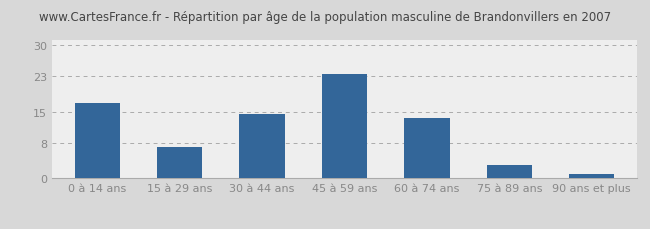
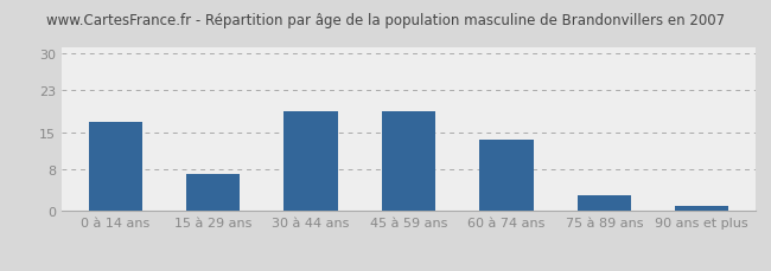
30 à 44 ans: 14.5 -> 19.0
45 à 59 ans: 23.5 -> 19.0
